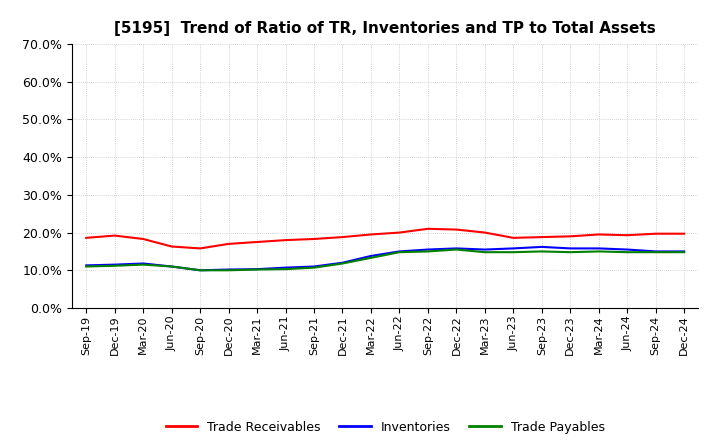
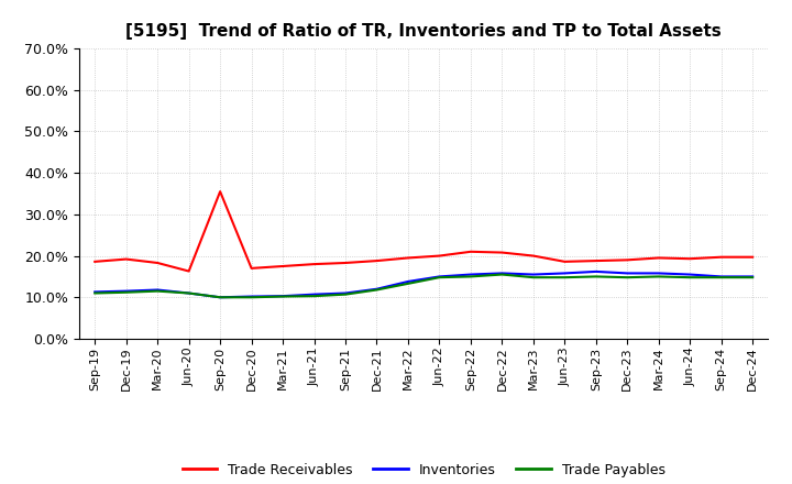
Trade Receivables/Sep-20: 15.8% -> 35.5%
